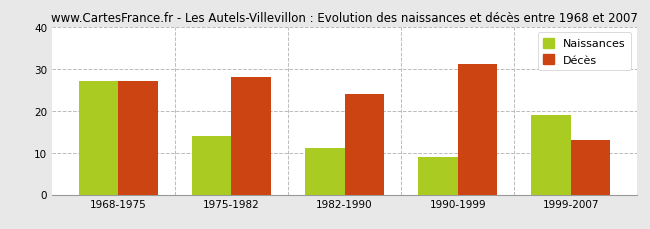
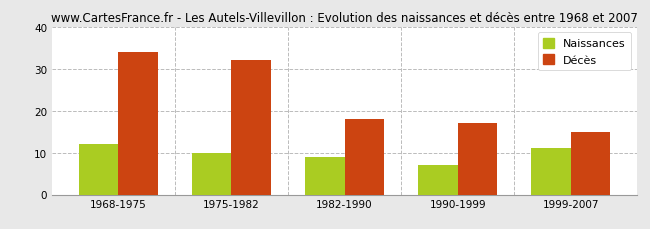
Naissances/1968-1975: 27 -> 12
Décès/1968-1975: 27 -> 34
Naissances/1975-1982: 14 -> 10
Décès/1975-1982: 28 -> 32
Naissances/1982-1990: 11 -> 9
Décès/1982-1990: 24 -> 18
Naissances/1990-1999: 9 -> 7
Décès/1990-1999: 31 -> 17
Naissances/1999-2007: 19 -> 11
Décès/1999-2007: 13 -> 15
